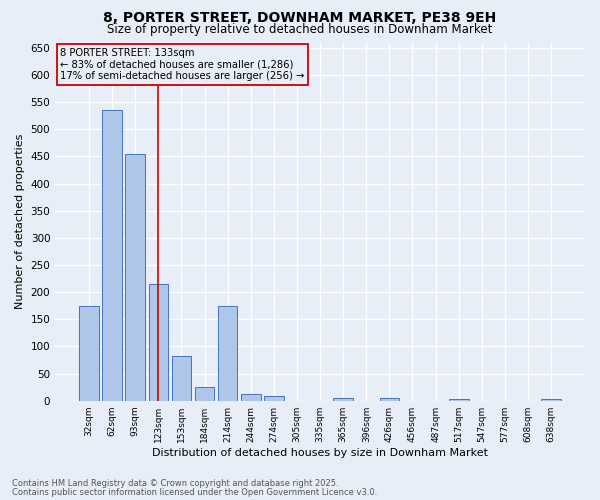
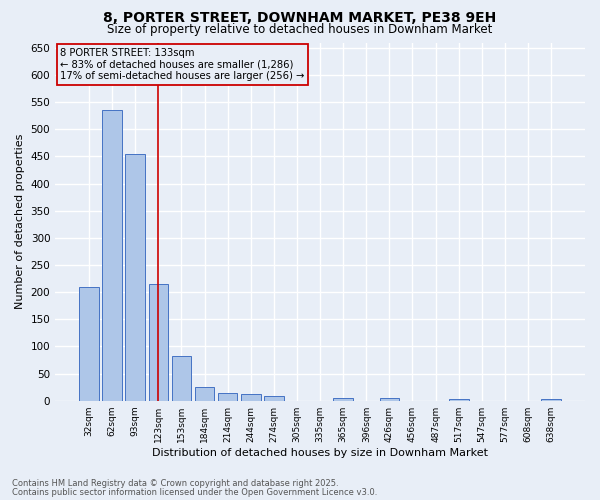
32sqm: 174 -> 210
214sqm: 174 -> 15
